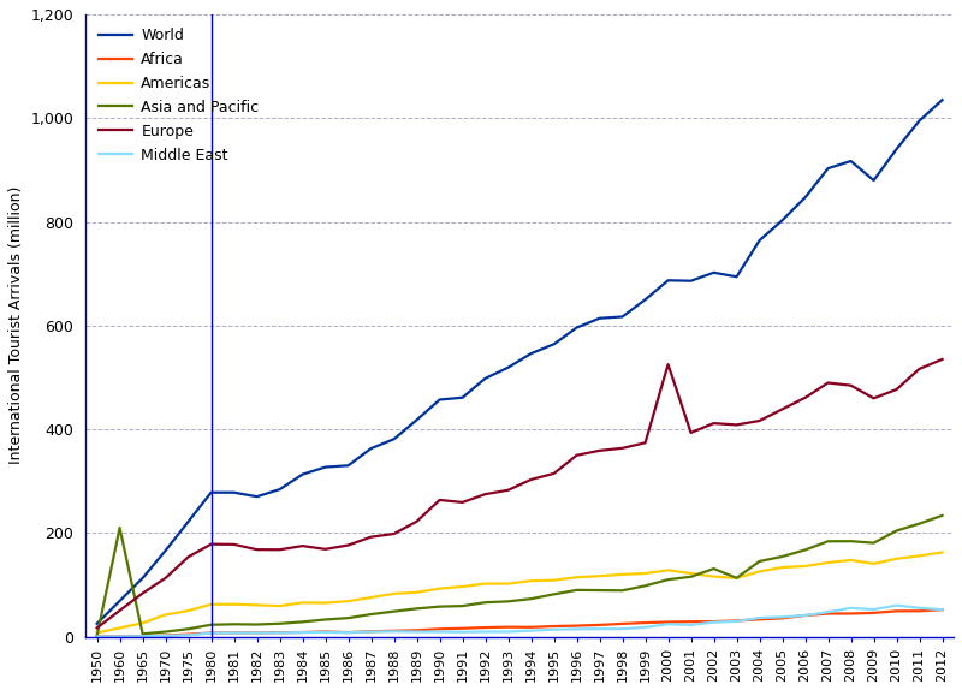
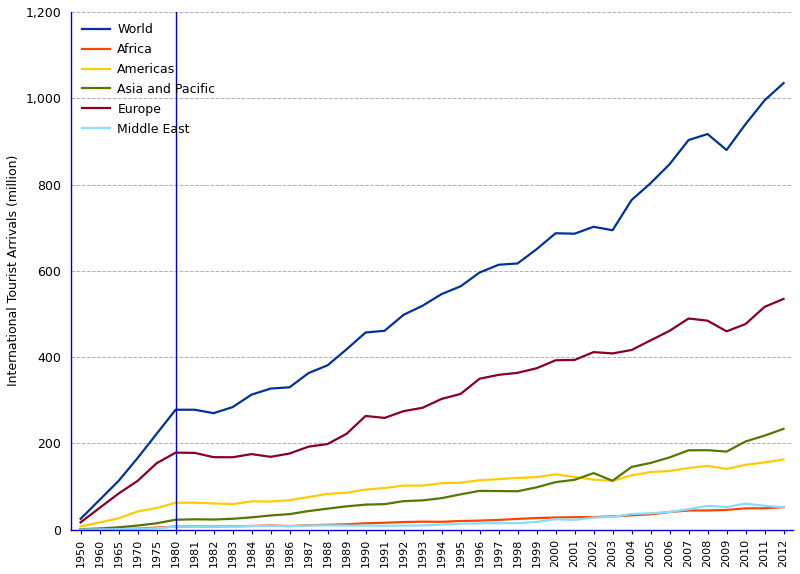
Asia and Pacific/1960: 210 -> 3
Europe/2000: 525 -> 393
